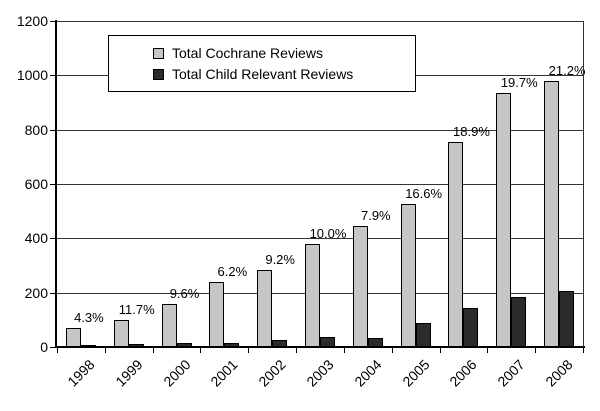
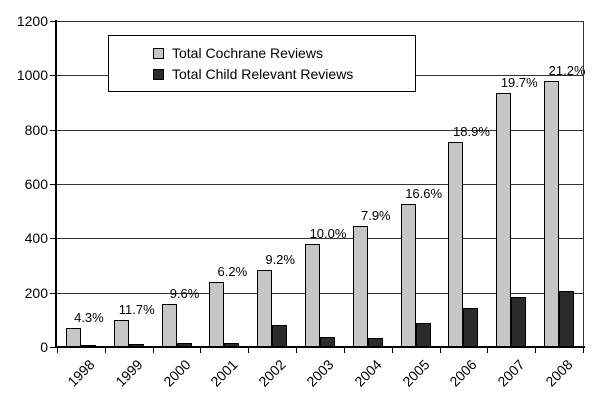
Total Child Relevant Reviews/2002: 30 -> 80
